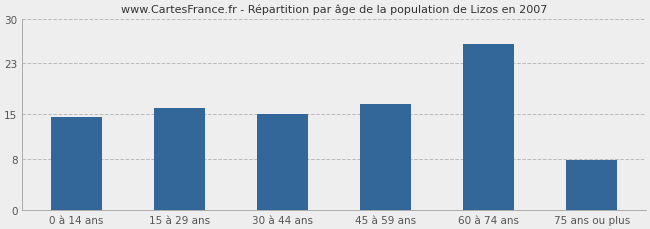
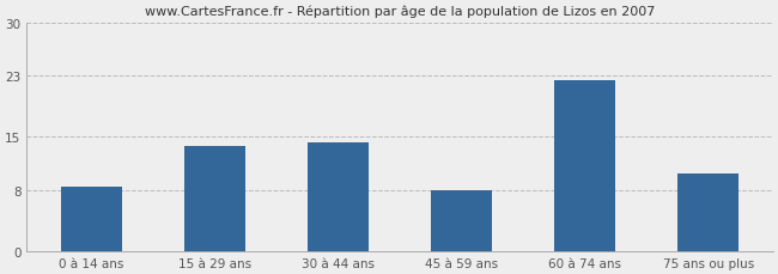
0 à 14 ans: 14.5 -> 8.4
15 à 29 ans: 16.0 -> 13.8
30 à 44 ans: 15.1 -> 14.2
45 à 59 ans: 16.6 -> 8.0
60 à 74 ans: 26.0 -> 22.4
75 ans ou plus: 7.8 -> 10.2
